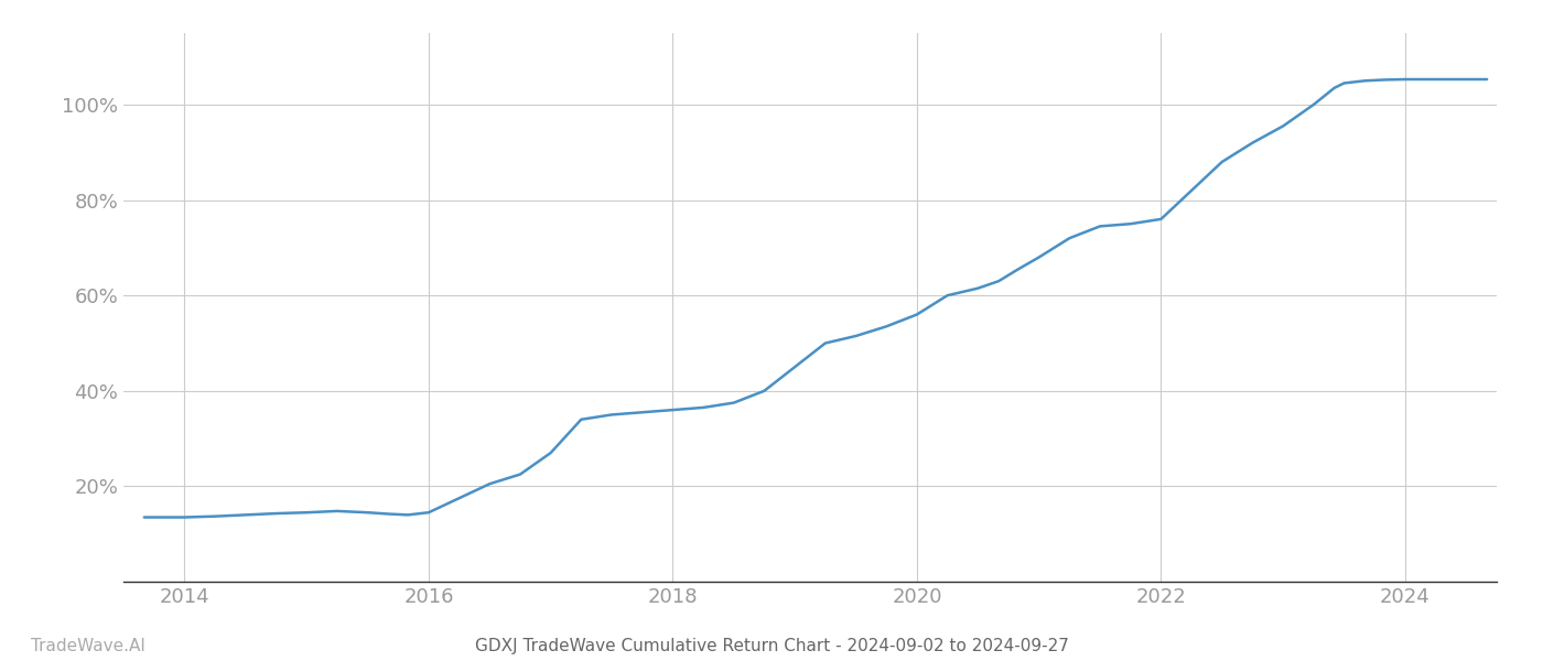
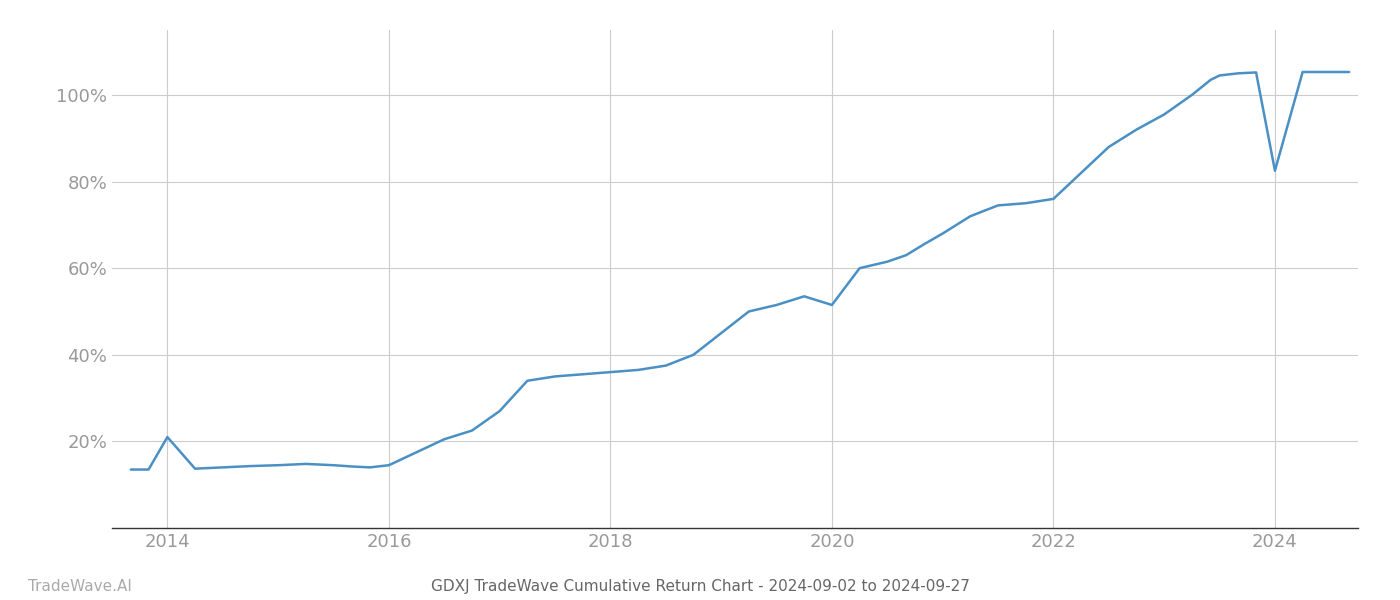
2014: 13.5% -> 21.0%
2020: 56.0% -> 51.5%
2024: 105.3% -> 82.5%
